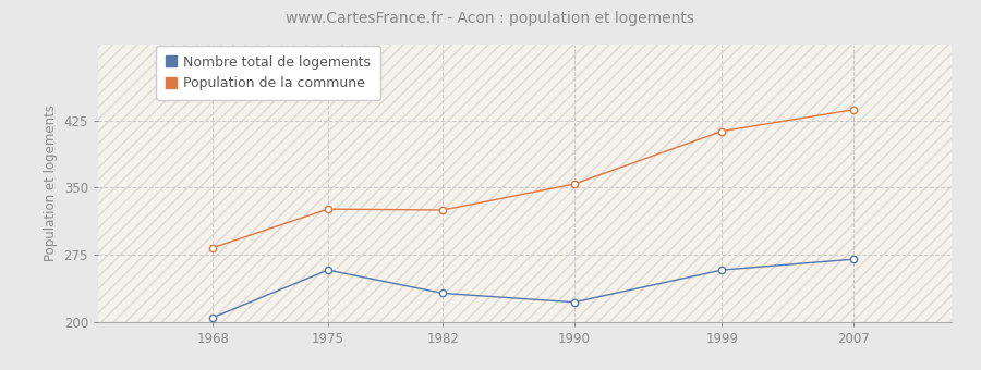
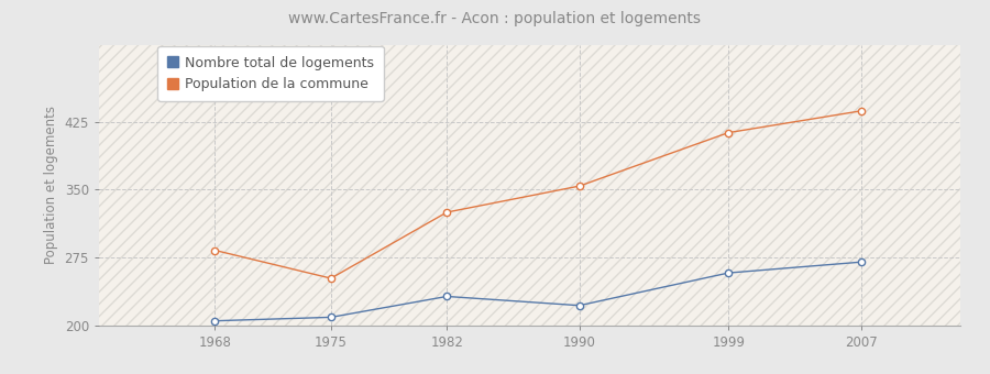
Nombre total de logements/1975: 258 -> 209
Population de la commune/1975: 326 -> 252
